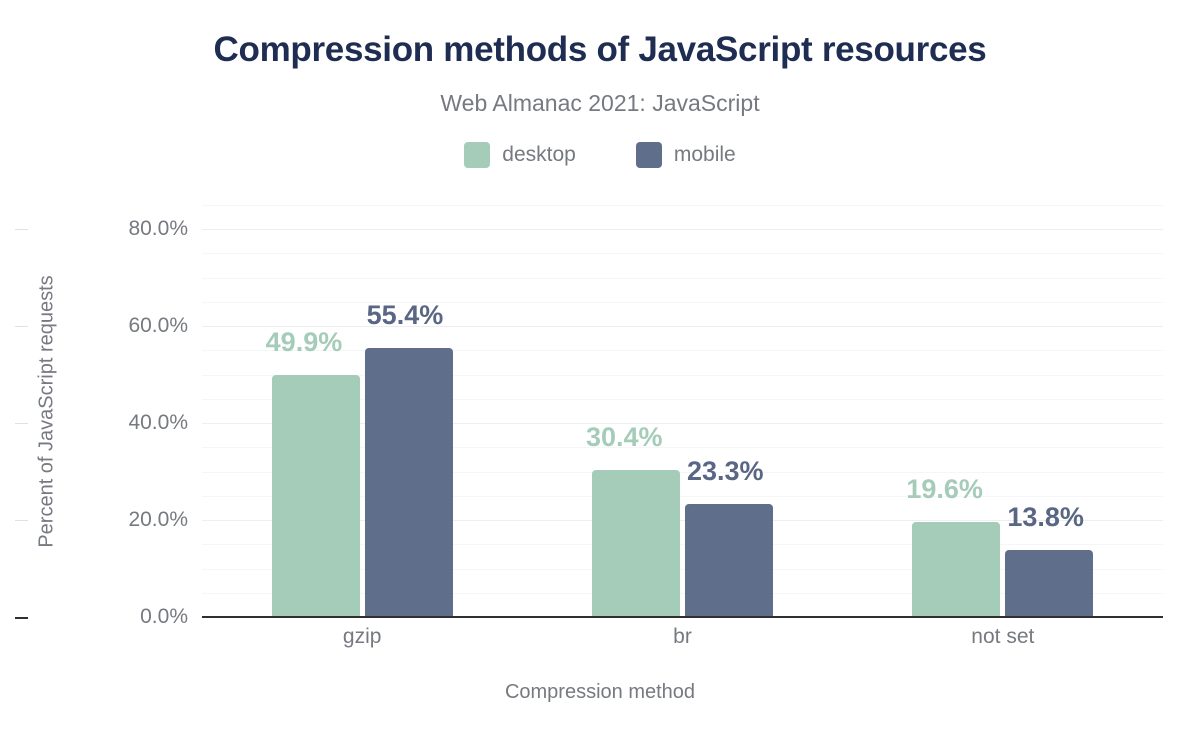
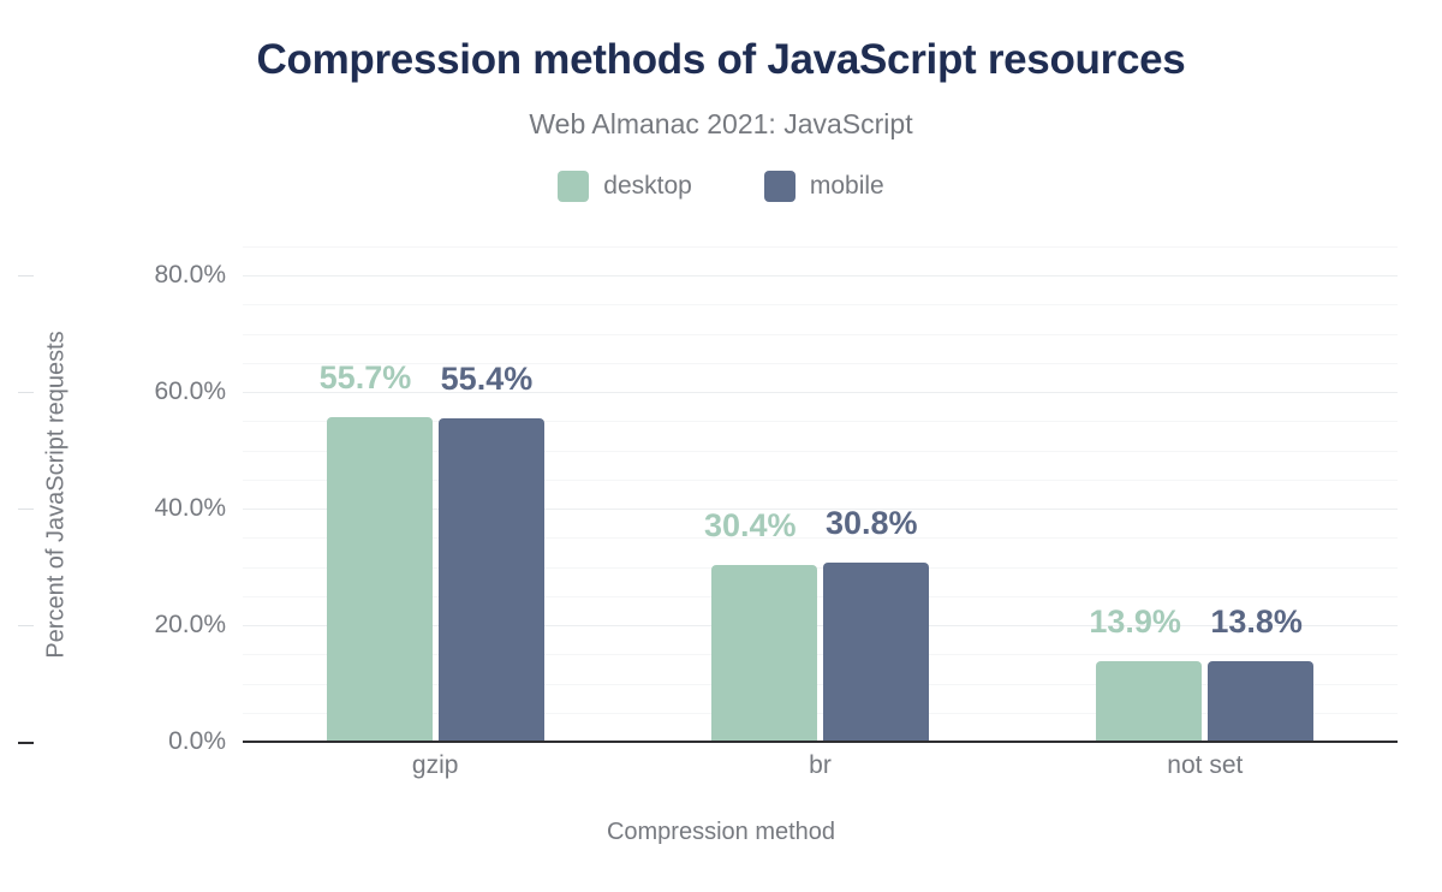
desktop/gzip: 49.9% -> 55.7%
mobile/br: 23.3% -> 30.8%
desktop/not set: 19.6% -> 13.9%
